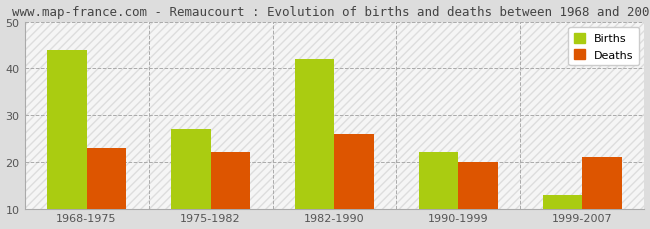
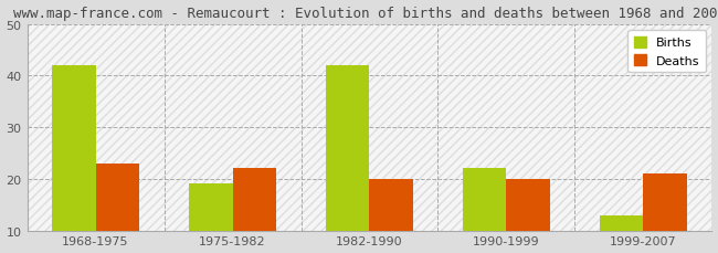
Births/1968-1975: 44 -> 42
Births/1975-1982: 27 -> 19
Deaths/1982-1990: 26 -> 20
